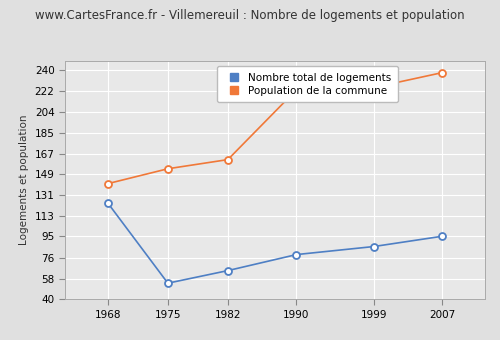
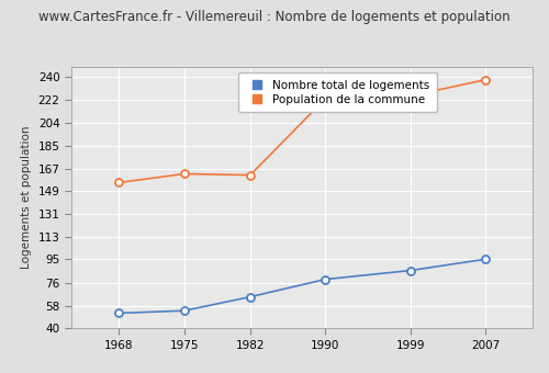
Nombre total de logements/1968: 124 -> 52
Population de la commune/1968: 141 -> 156
Population de la commune/1975: 154 -> 163
